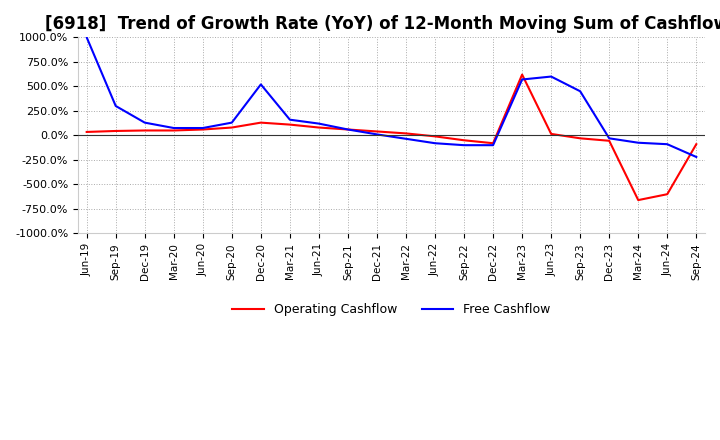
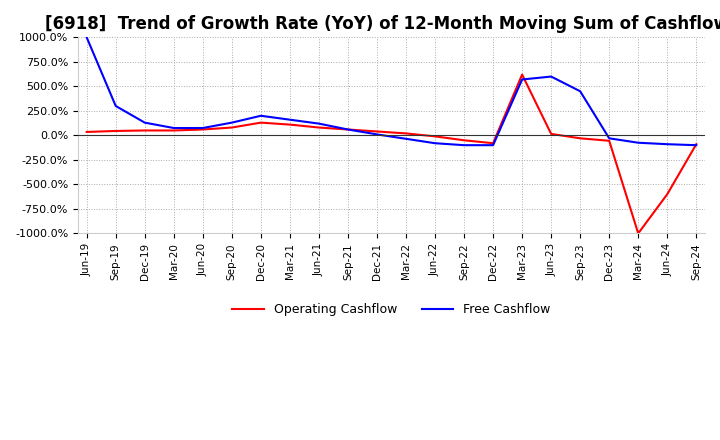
Free Cashflow/Dec-20: 520% -> 200%
Operating Cashflow/Mar-24: -660% -> -1000%
Free Cashflow/Sep-24: -220% -> -100%
